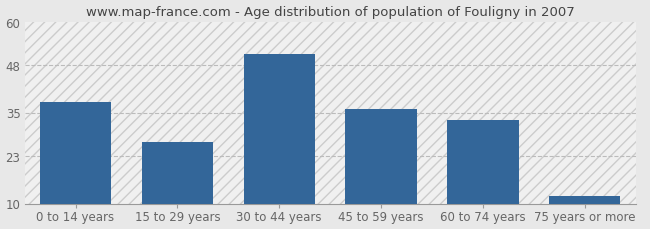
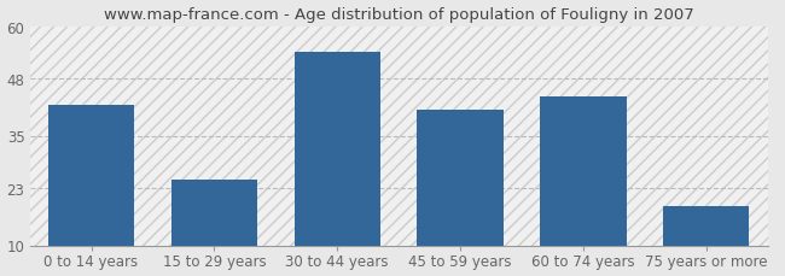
0 to 14 years: 38 -> 42
15 to 29 years: 27 -> 25
30 to 44 years: 51 -> 54
45 to 59 years: 36 -> 41
60 to 74 years: 33 -> 44
75 years or more: 12 -> 19
